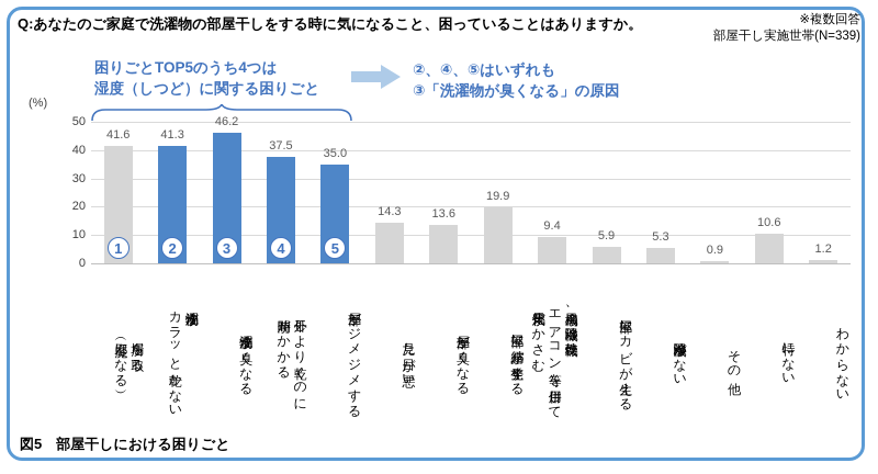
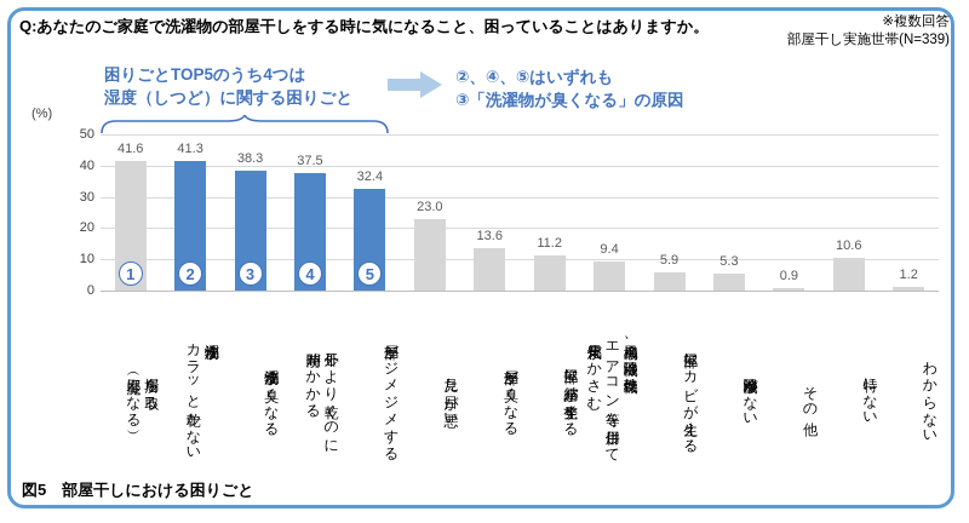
洗濯物が臭くなる: 46.2 -> 38.3
部屋がジメジメする: 35.0 -> 32.4
見た目が悪い: 14.3 -> 23.0
部屋に結露が発生する: 19.9 -> 11.2
